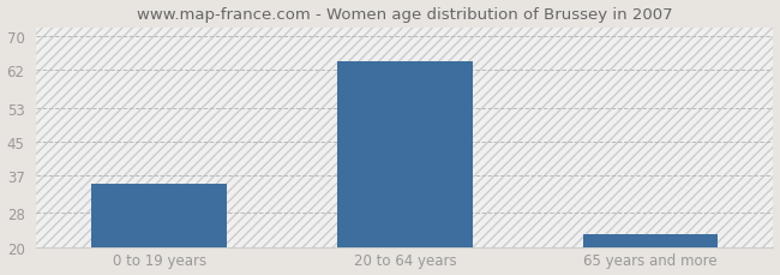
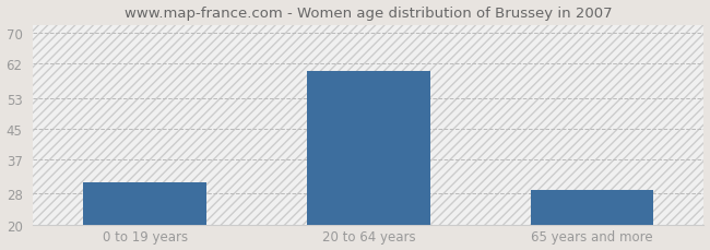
0 to 19 years: 35 -> 31
20 to 64 years: 64 -> 60
65 years and more: 23 -> 29
